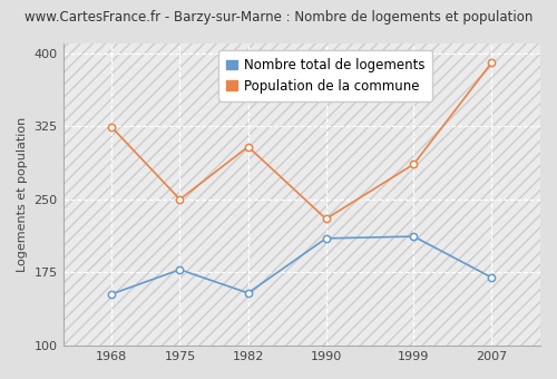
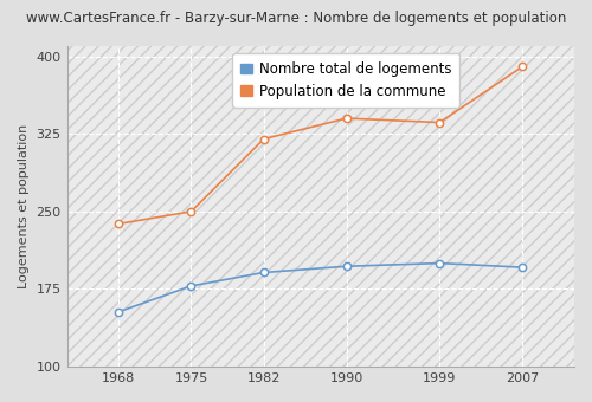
Population de la commune/1968: 324 -> 238
Nombre total de logements/1982: 154 -> 191
Population de la commune/1982: 304 -> 320
Nombre total de logements/1990: 210 -> 197
Population de la commune/1990: 230 -> 340
Nombre total de logements/1999: 212 -> 200
Population de la commune/1999: 286 -> 336
Nombre total de logements/2007: 170 -> 196
